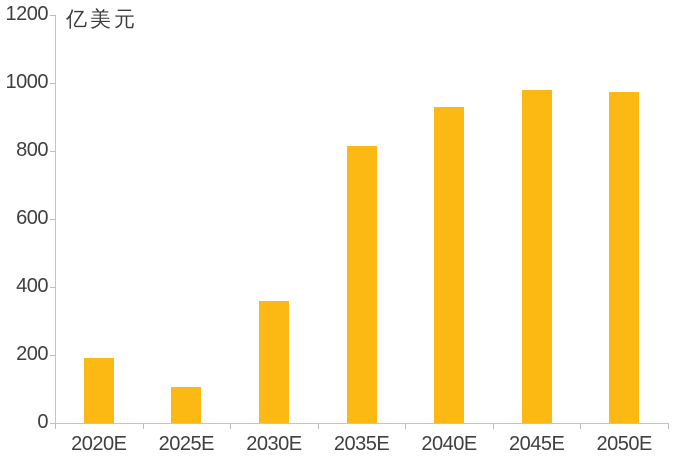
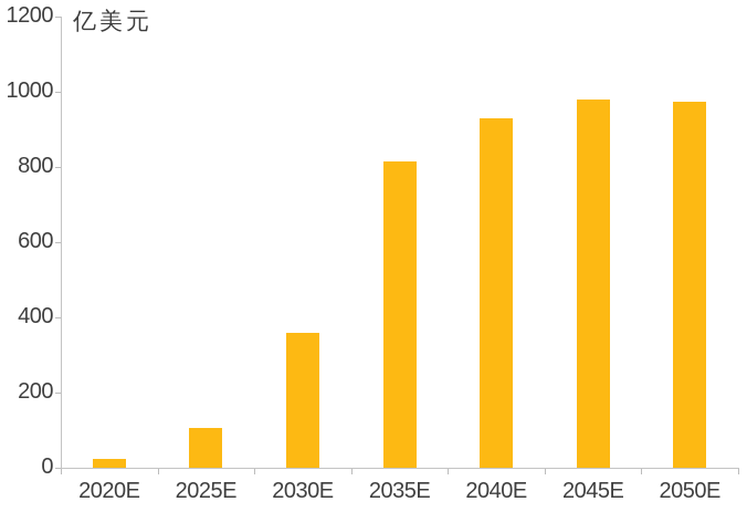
2020E: 190 -> 20
